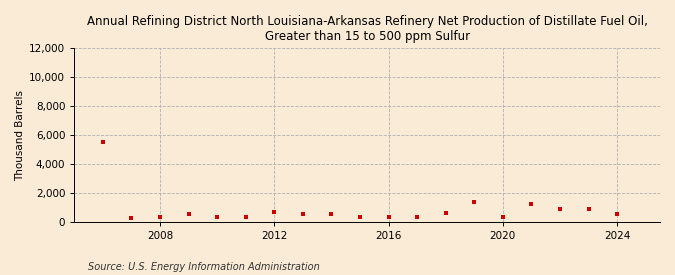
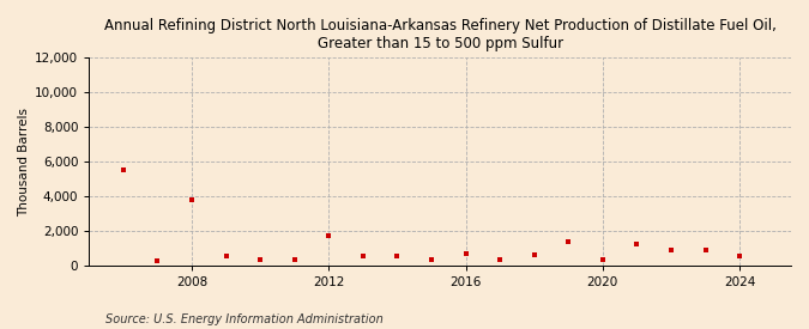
2008: 400 -> 3,800
2012: 600 -> 1,700
2016: 300 -> 700
